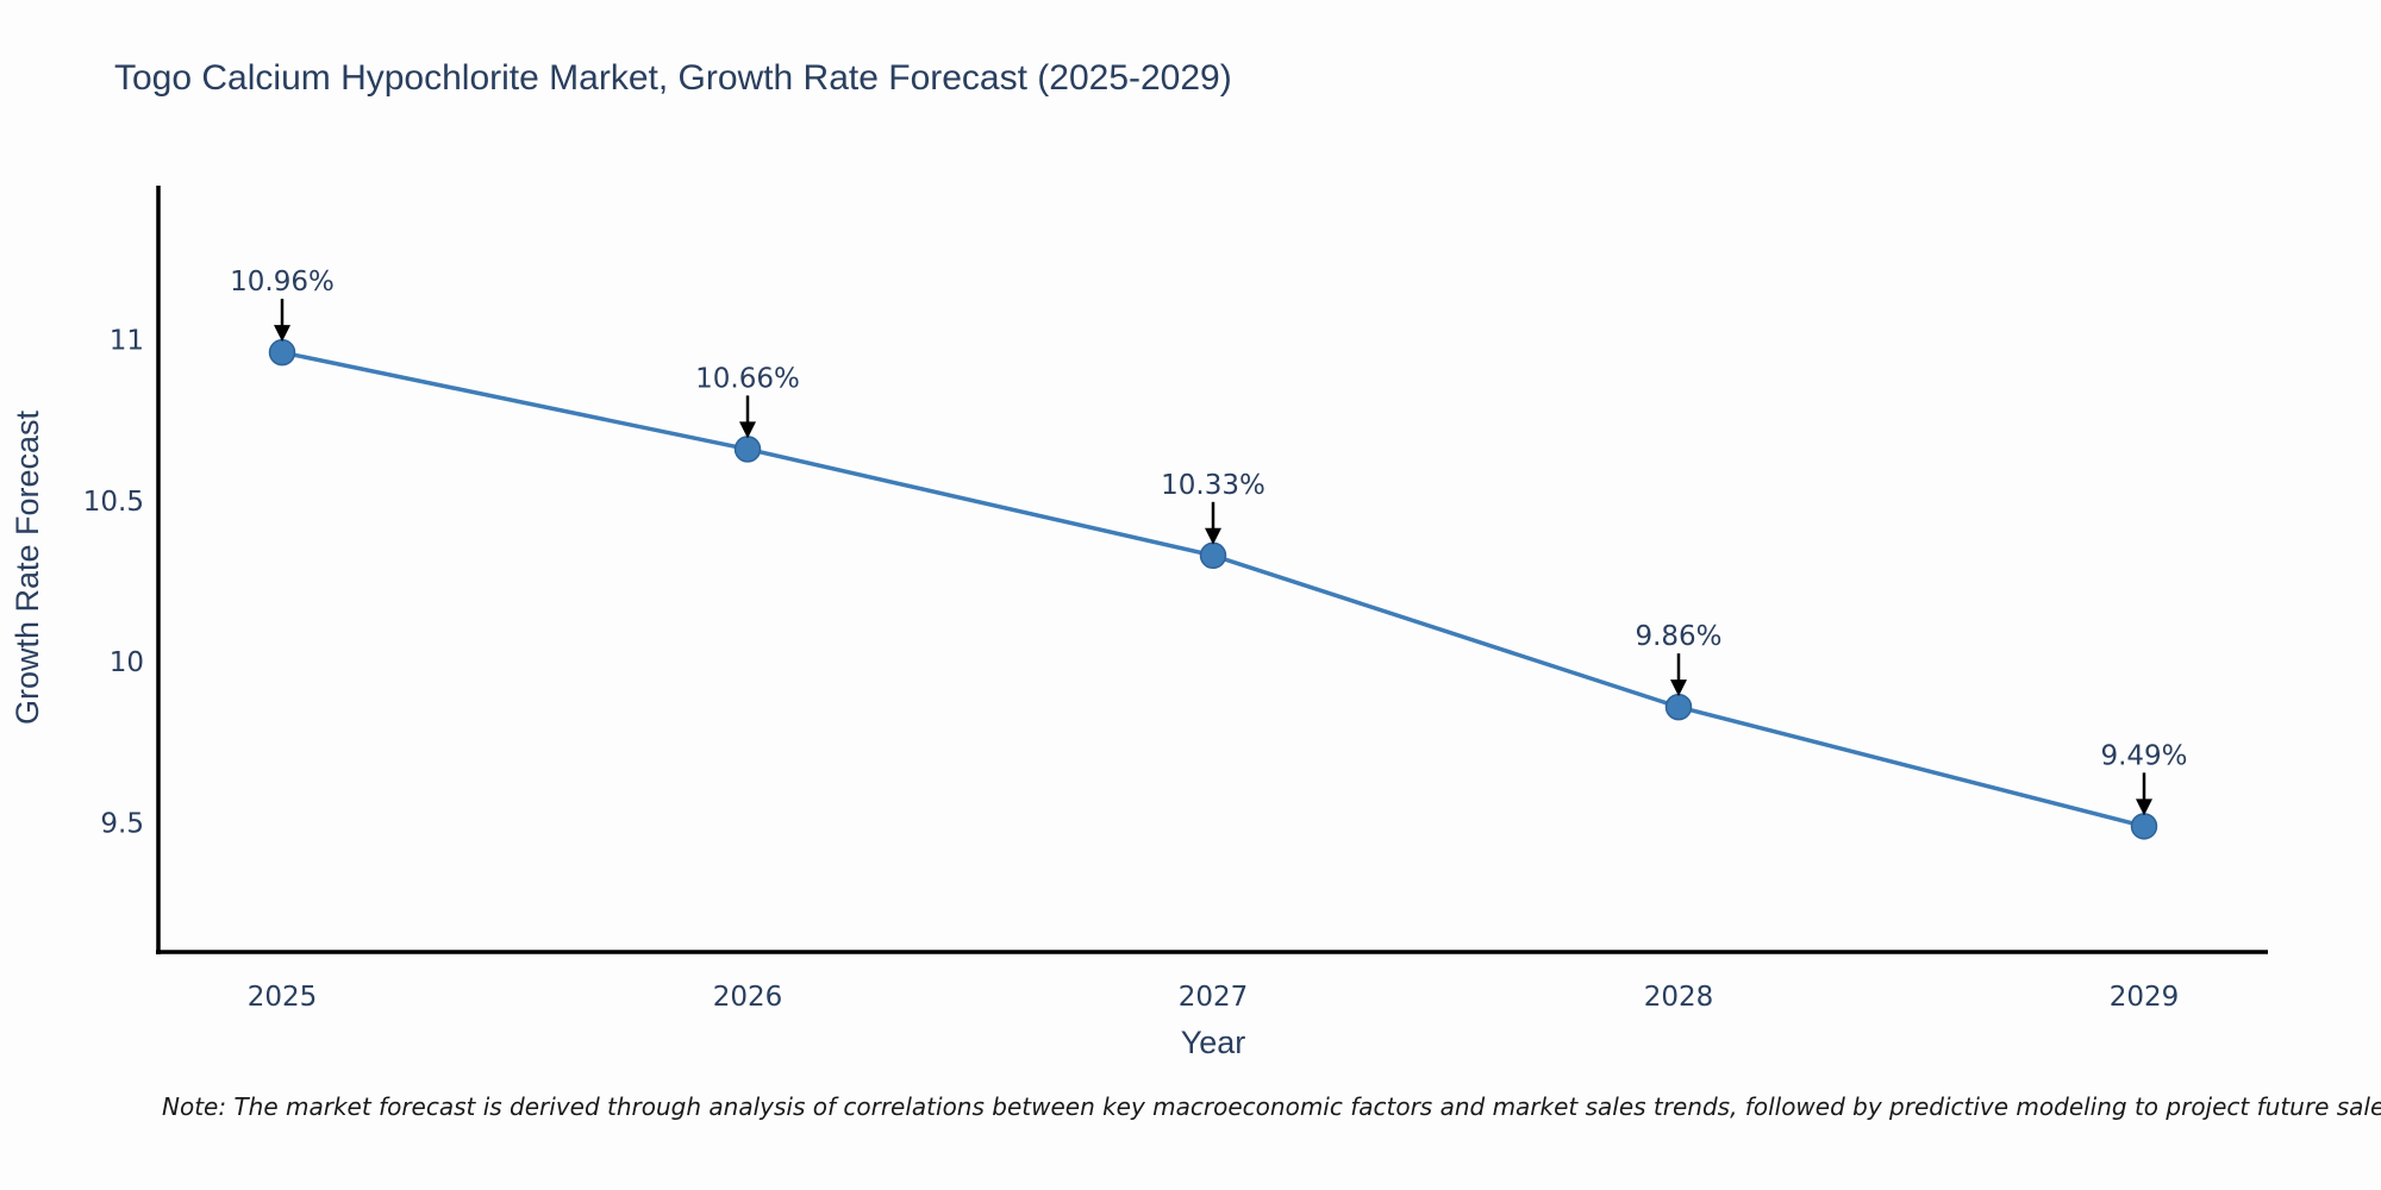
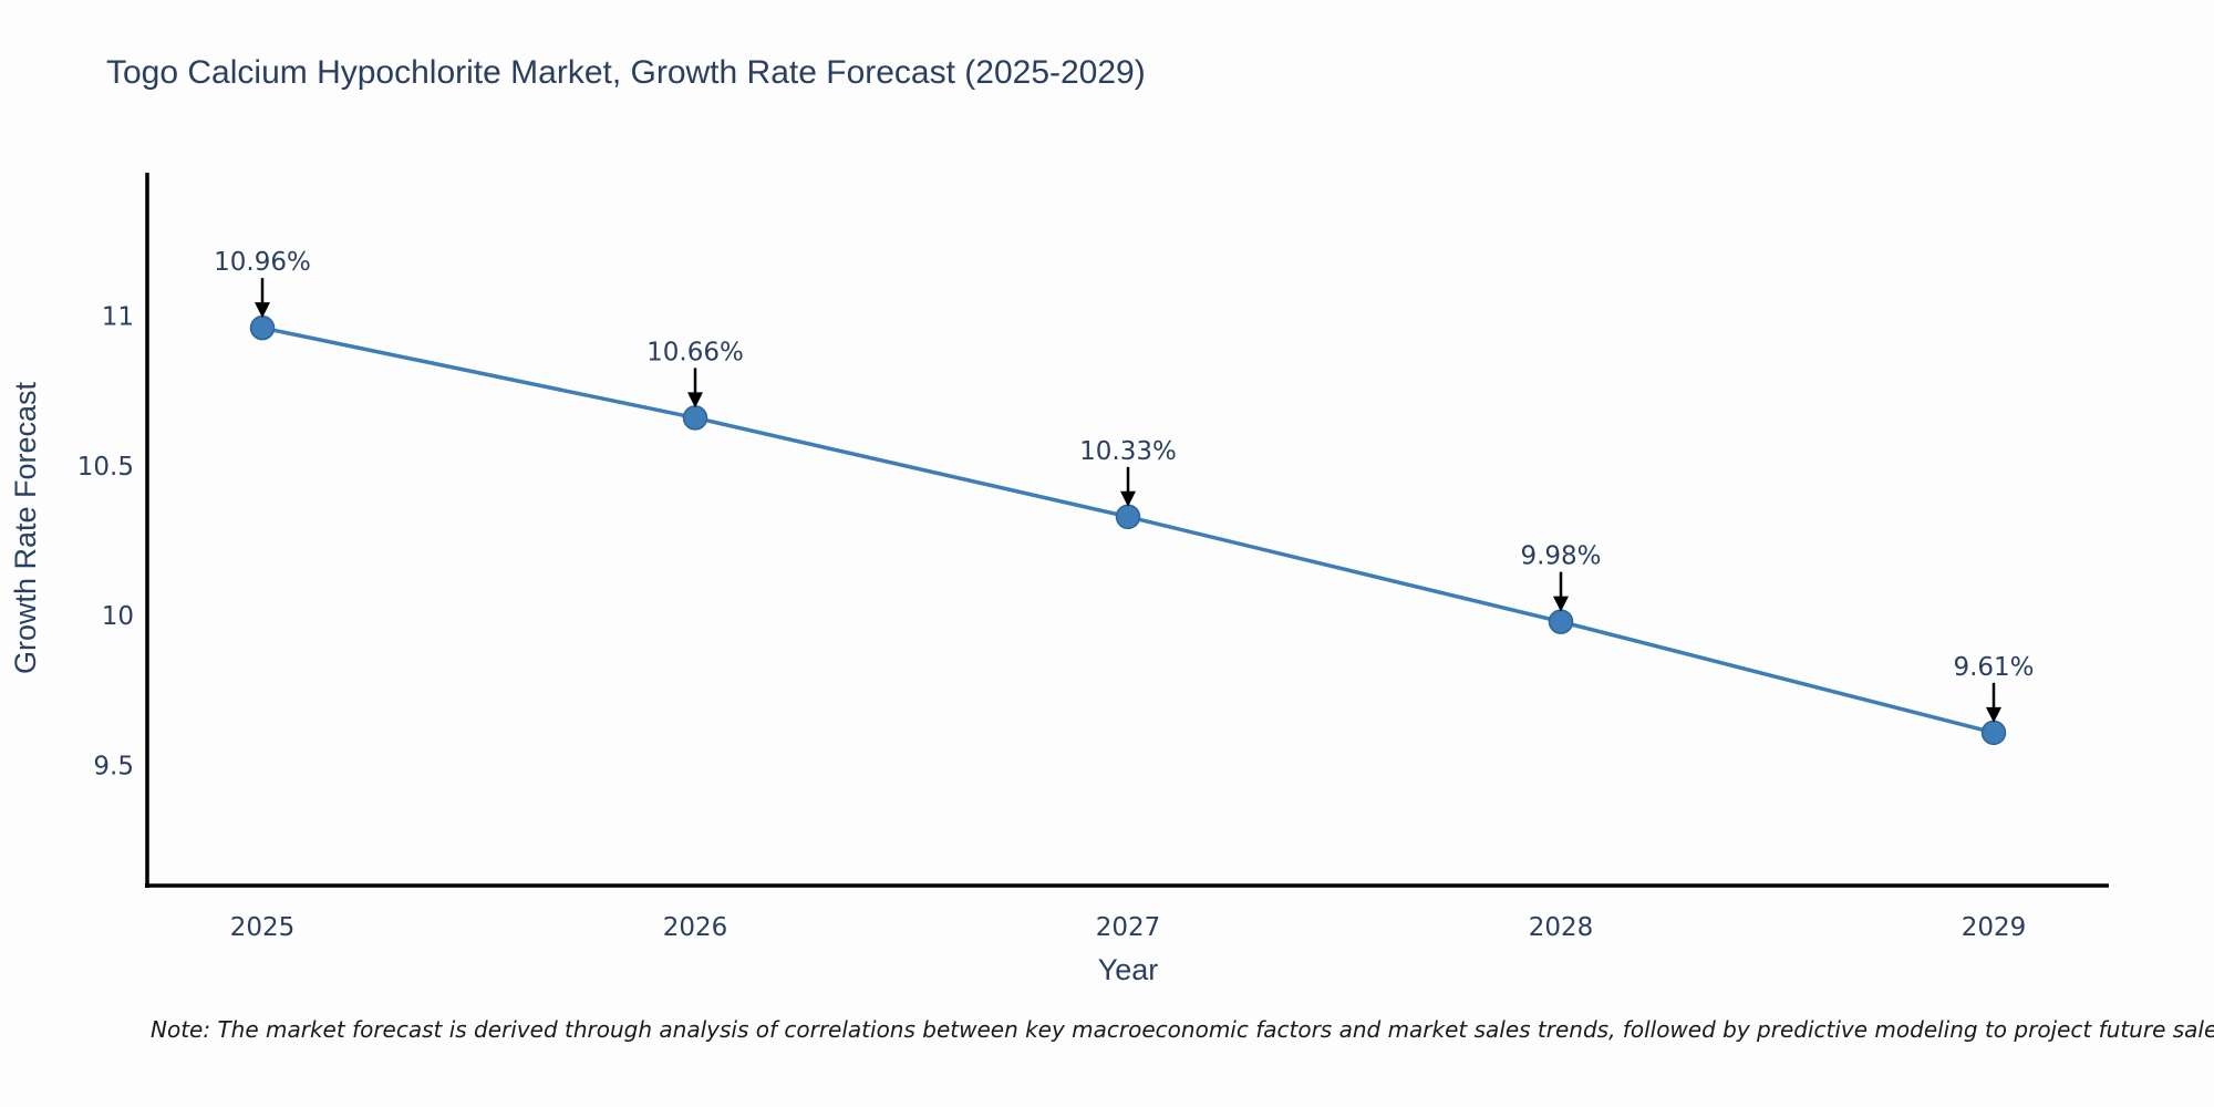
2028: 9.86% -> 9.98%
2029: 9.49% -> 9.61%
